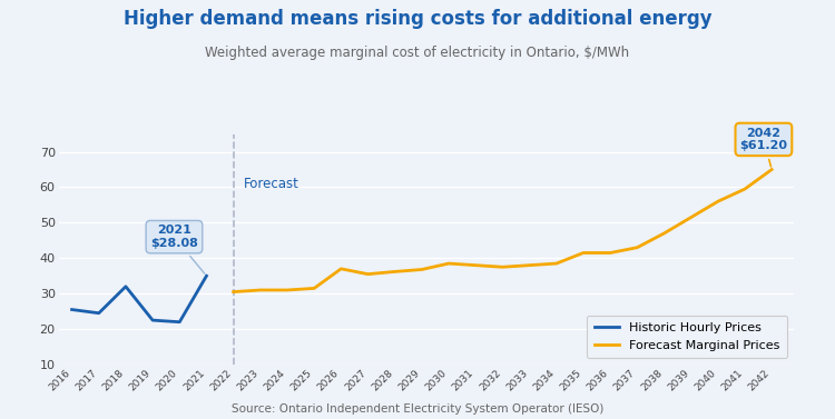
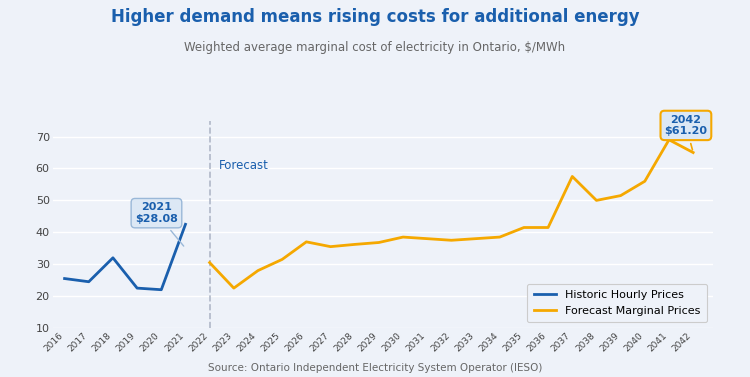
Historic Hourly Prices/2021: 35.0 -> 42.5
Forecast Marginal Prices/2023: 31.0 -> 22.5
Forecast Marginal Prices/2024: 31.0 -> 28.0
Forecast Marginal Prices/2037: 43.0 -> 57.5
Forecast Marginal Prices/2038: 47.0 -> 50.0
Forecast Marginal Prices/2041: 59.5 -> 69.0
